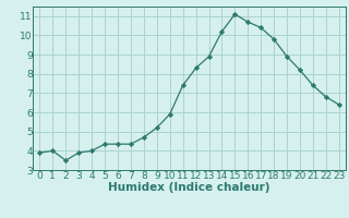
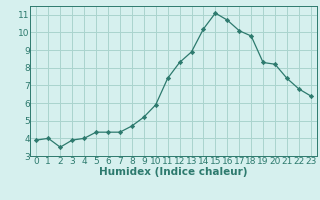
17: 10.4 -> 10.1
19: 8.9 -> 8.3
